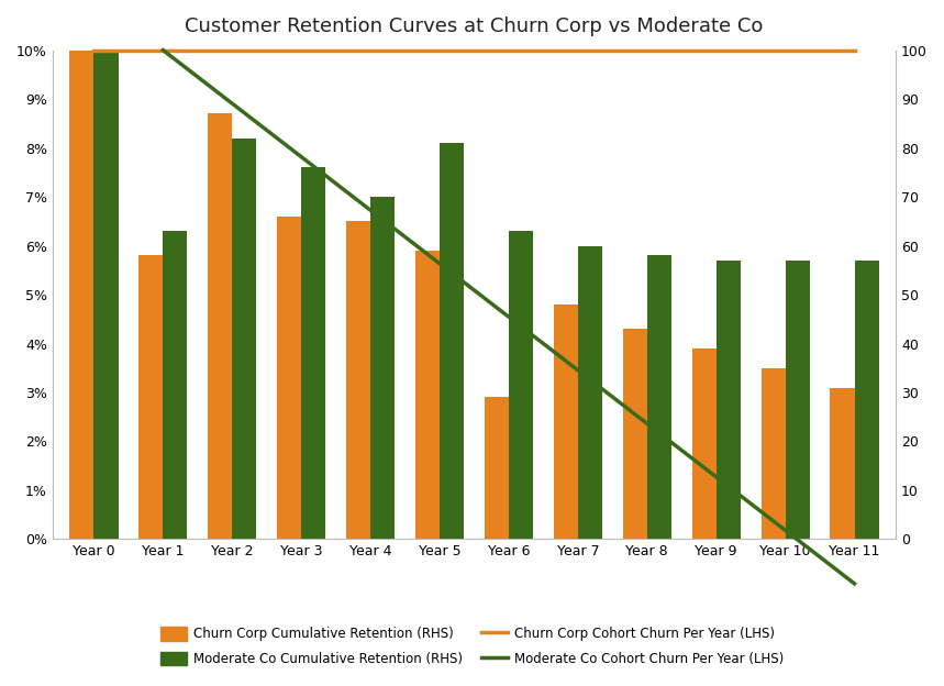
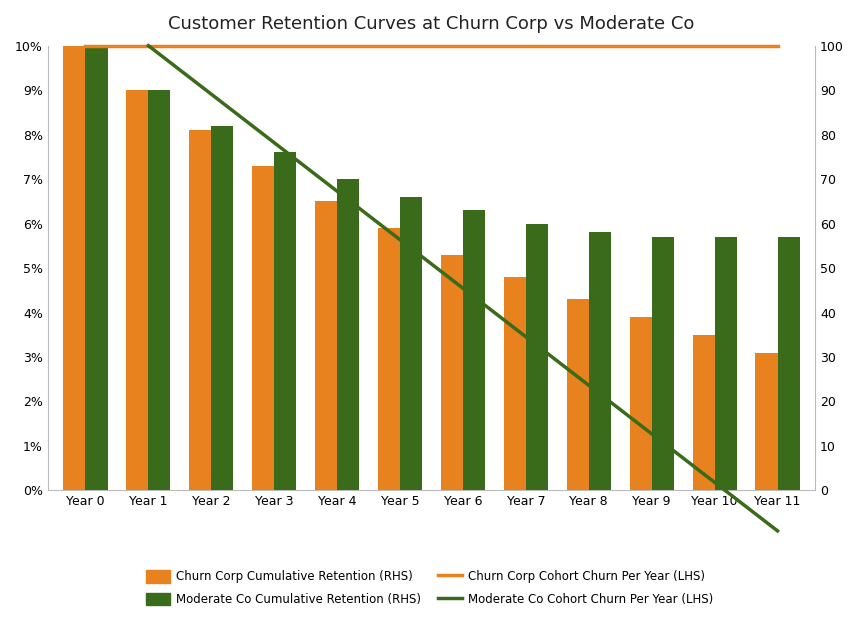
Churn Corp Cumulative Retention (RHS)/Year 1: 5.8% -> 9.0%
Moderate Co Cumulative Retention (RHS)/Year 1: 6.3% -> 9.0%
Churn Corp Cumulative Retention (RHS)/Year 2: 8.7% -> 8.1%
Churn Corp Cumulative Retention (RHS)/Year 3: 6.6% -> 7.3%
Moderate Co Cumulative Retention (RHS)/Year 5: 8.1% -> 6.6%
Churn Corp Cumulative Retention (RHS)/Year 6: 2.9% -> 5.3%
